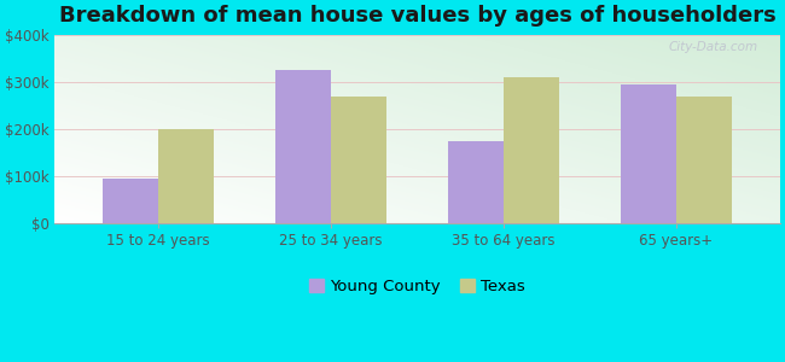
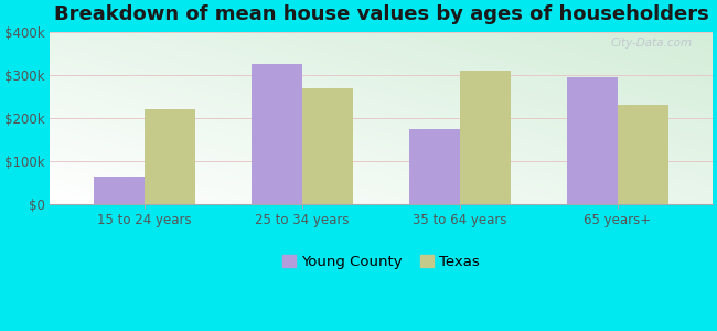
Young County/15 to 24 years: $95k -> $65k
Texas/15 to 24 years: $200k -> $220k
Texas/65 years+: $270k -> $230k
